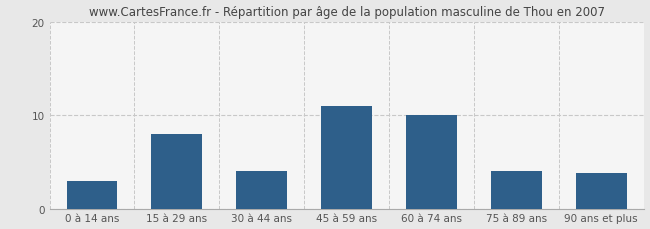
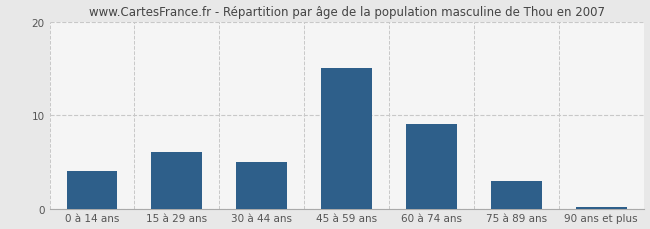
0 à 14 ans: 3.0 -> 4.0
15 à 29 ans: 8.0 -> 6.0
30 à 44 ans: 4.0 -> 5.0
45 à 59 ans: 11.0 -> 15.0
60 à 74 ans: 10.0 -> 9.0
75 à 89 ans: 4.0 -> 3.0
90 ans et plus: 3.8 -> 0.2
